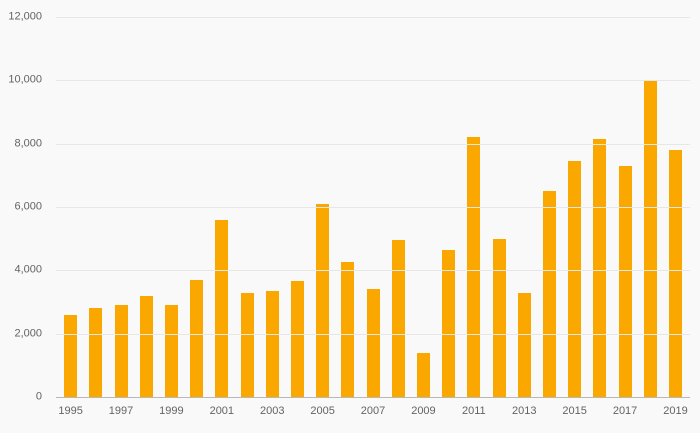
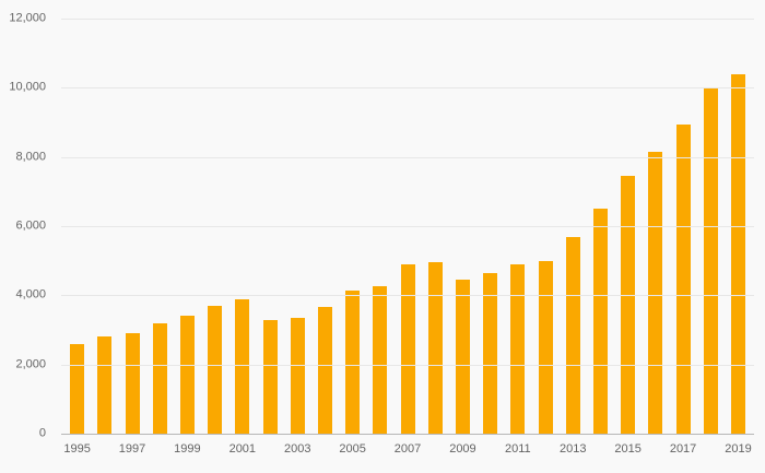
1999: 2900 -> 3400
2001: 5600 -> 3900
2005: 6100 -> 4200
2007: 3400 -> 4900
2009: 1400 -> 4400
2011: 8200 -> 4900
2013: 3300 -> 5700
2017: 7300 -> 9000
2019: 7800 -> 10400
